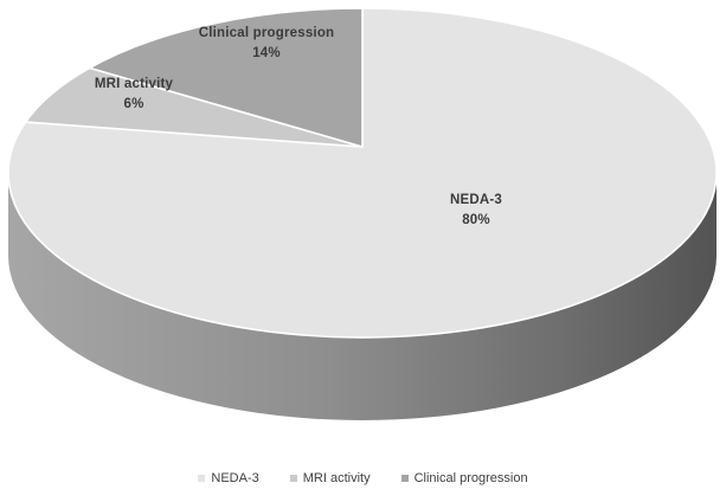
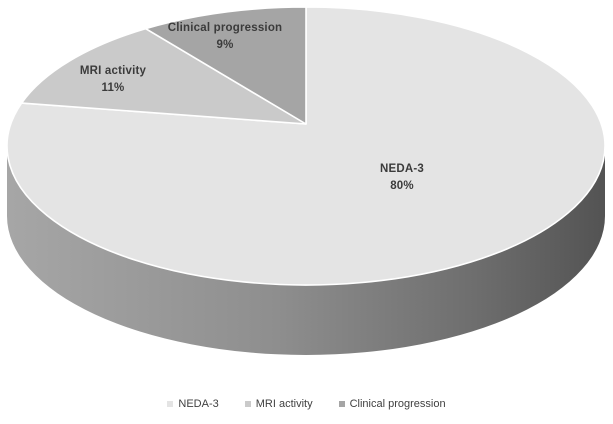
MRI activity: 6% -> 11%
Clinical progression: 14% -> 9%
